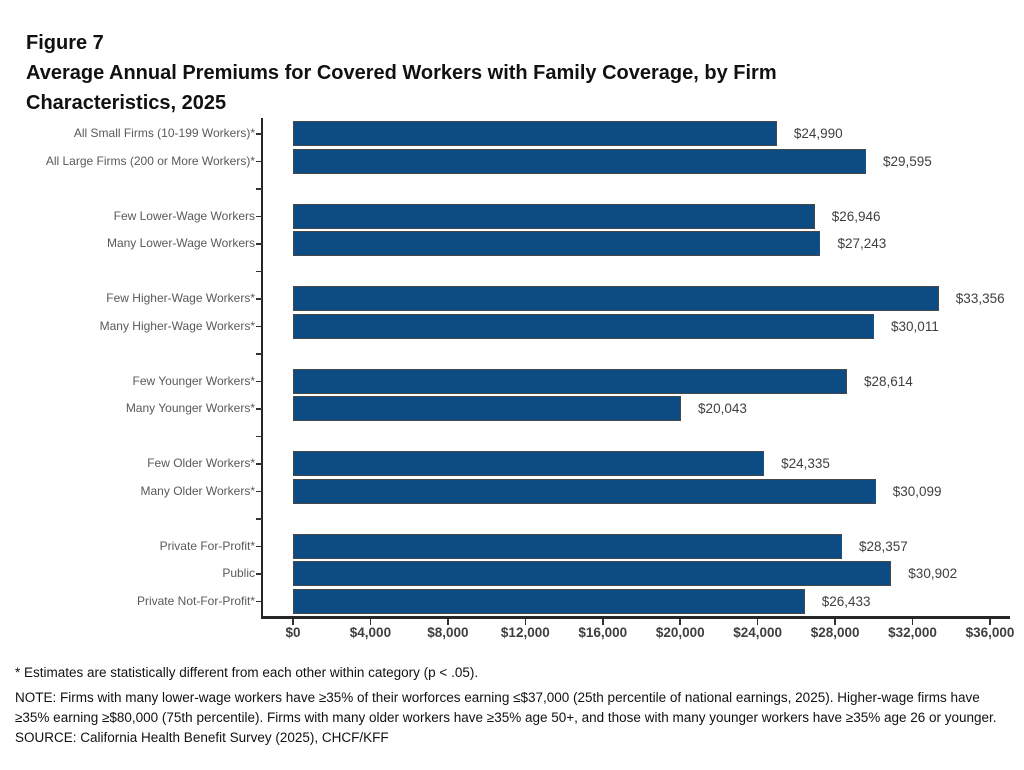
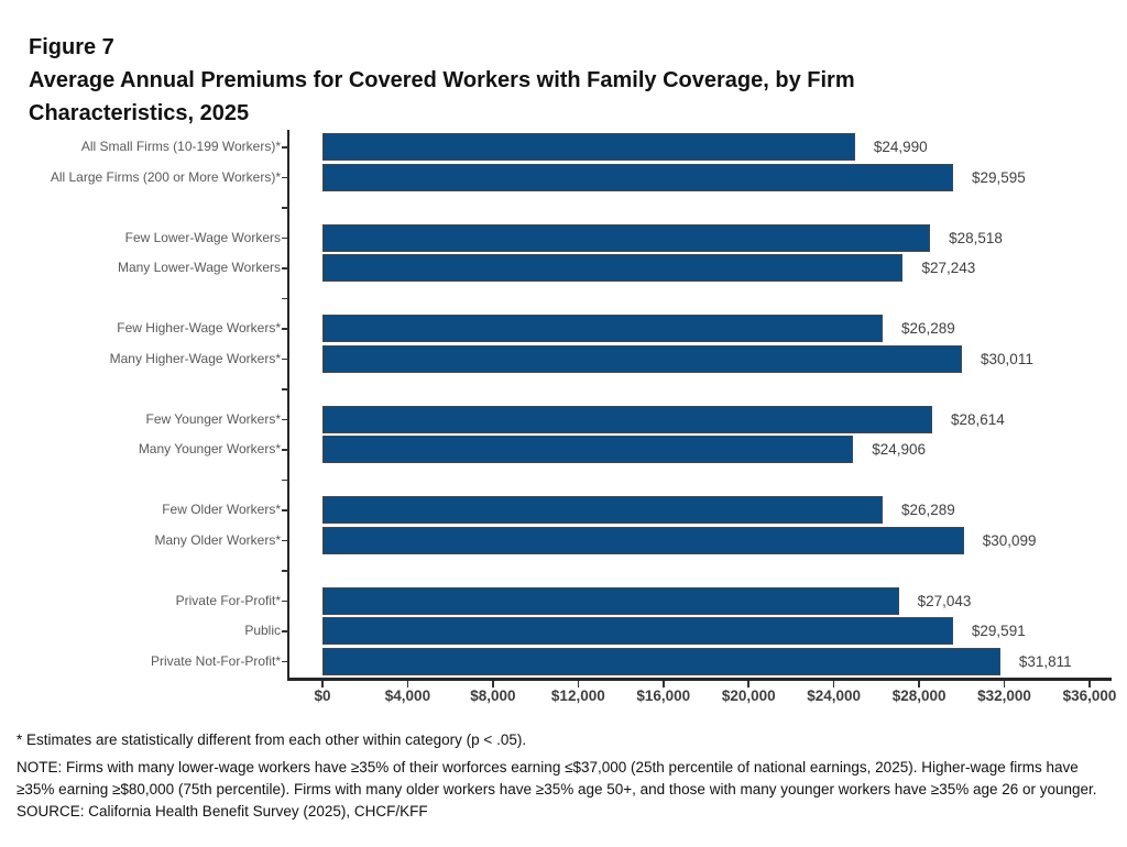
Few Lower-Wage Workers: $26,946 -> $28,518
Few Higher-Wage Workers*: $33,356 -> $26,289
Many Younger Workers*: $20,043 -> $24,906
Few Older Workers*: $24,335 -> $26,289
Private For-Profit*: $28,357 -> $27,043
Public: $30,902 -> $29,591
Private Not-For-Profit*: $26,433 -> $31,811
